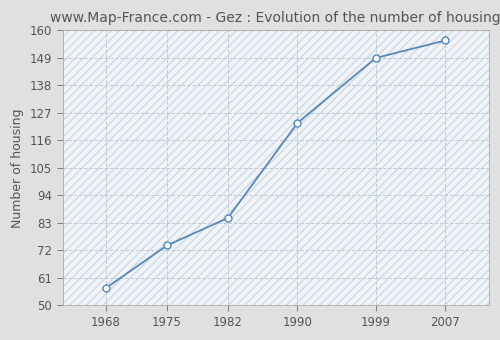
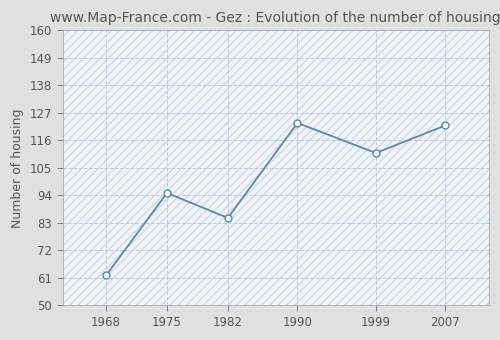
1968: 57 -> 62
1975: 74 -> 95
1999: 149 -> 111
2007: 156 -> 122
